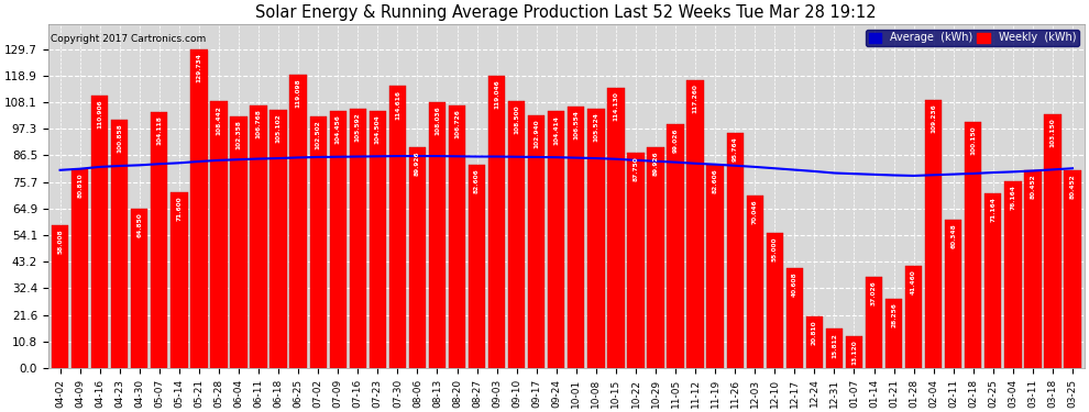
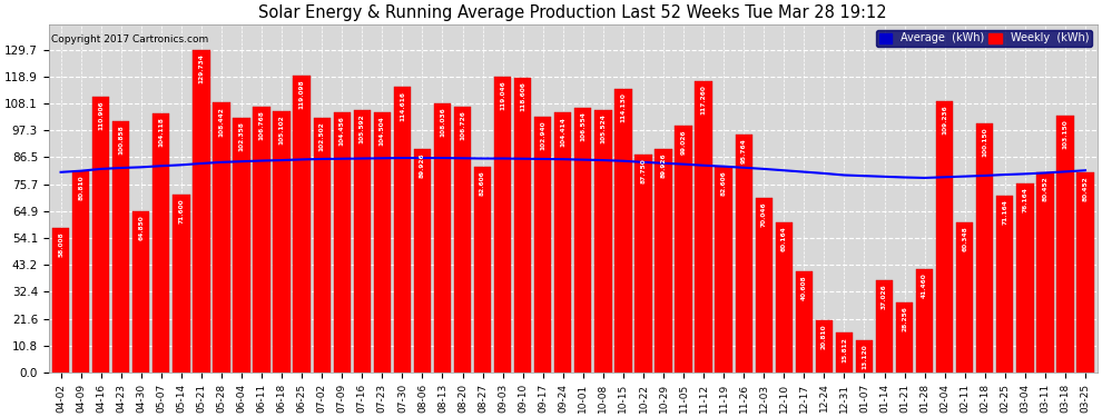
Weekly (kWh)/09-10: 108.5 -> 118.6
Weekly (kWh)/12-10: 55.0 -> 60.2
